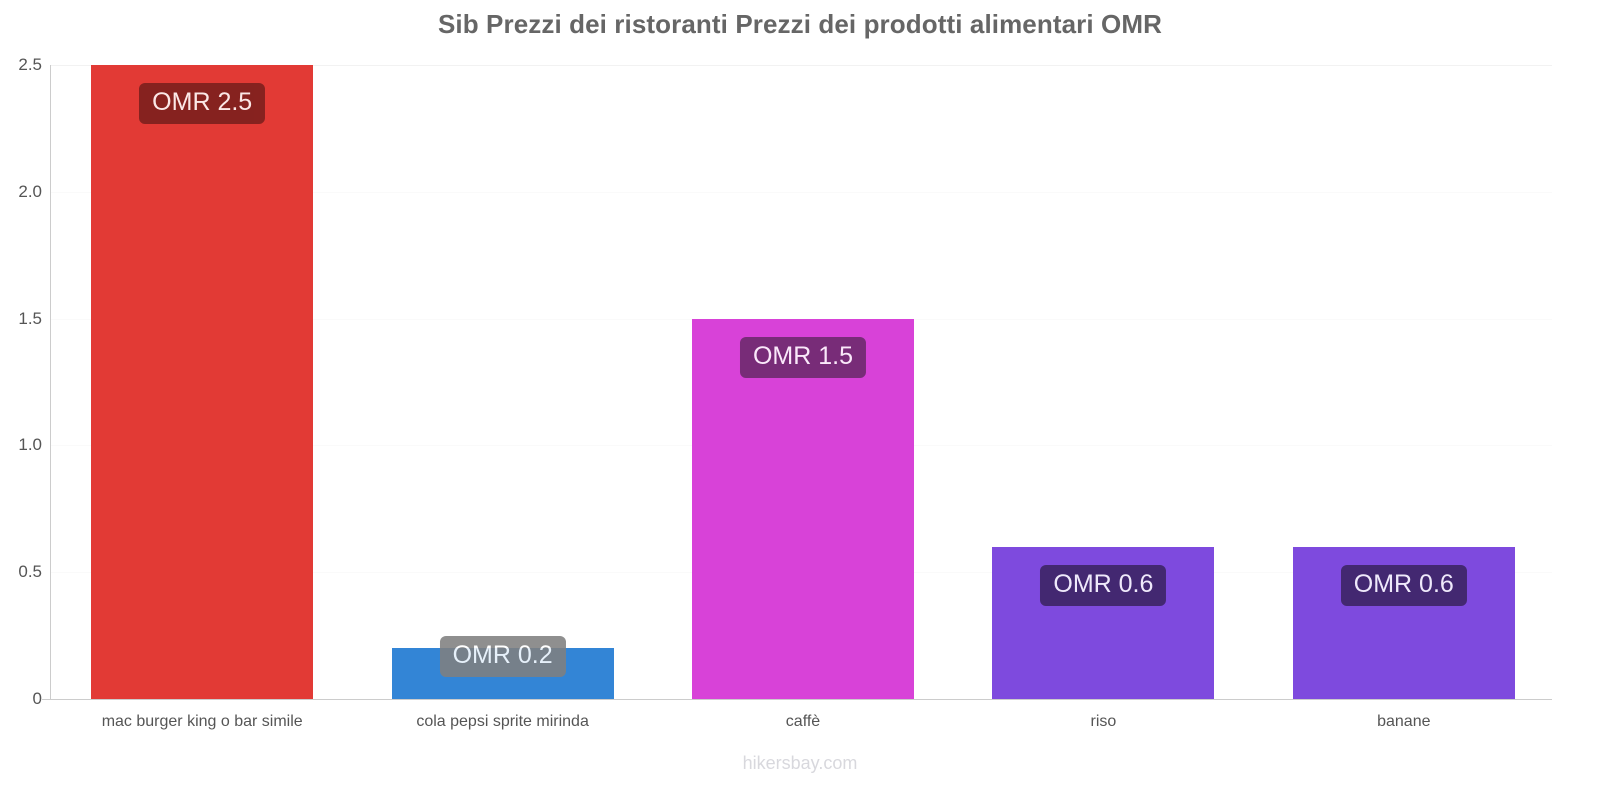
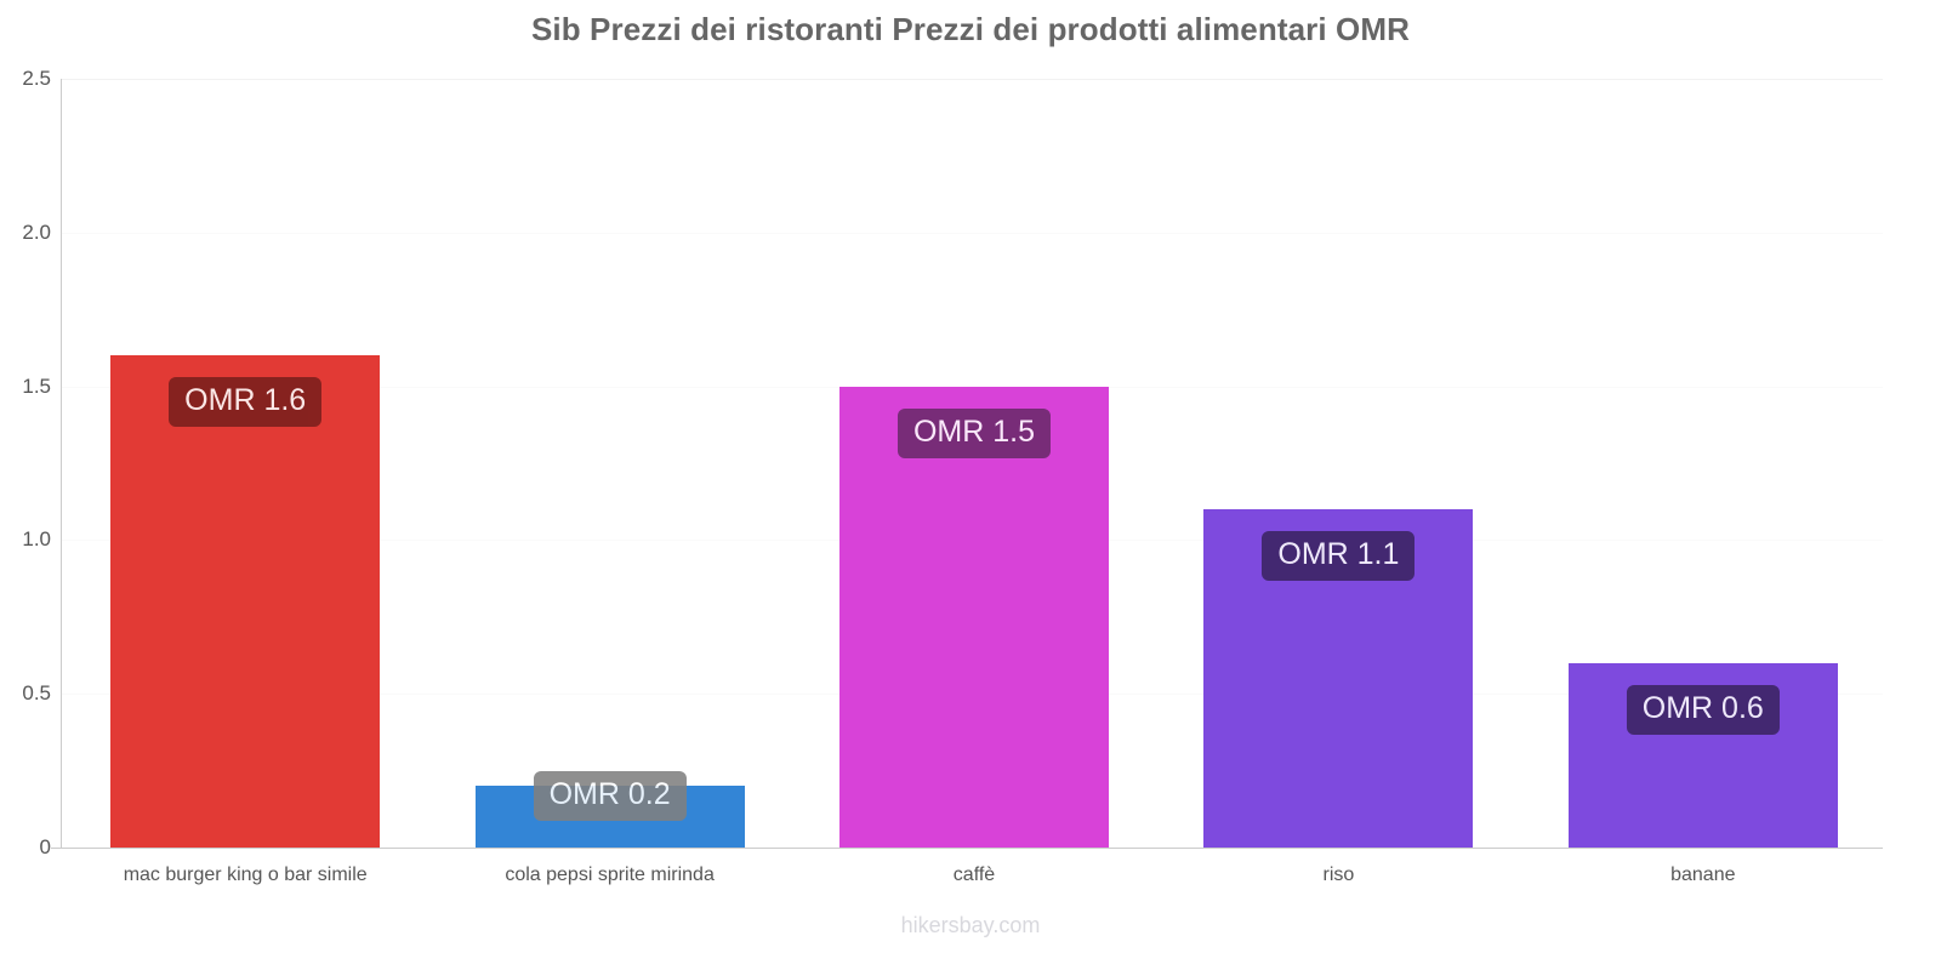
mac burger king o bar simile: 2.5 -> 1.6
riso: 0.6 -> 1.1
